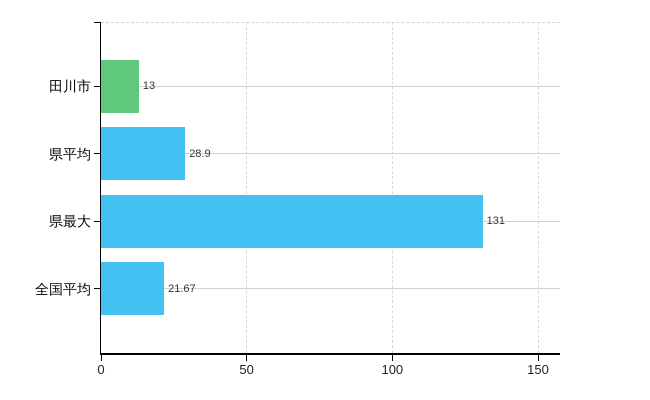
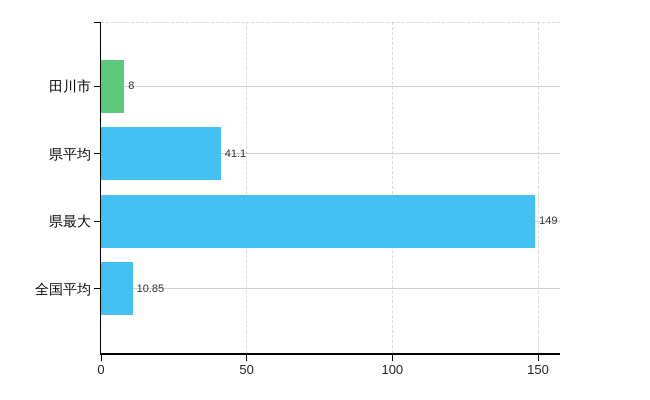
田川市: 13 -> 8
県平均: 28.9 -> 41.1
県最大: 131 -> 149
全国平均: 21.67 -> 10.85
